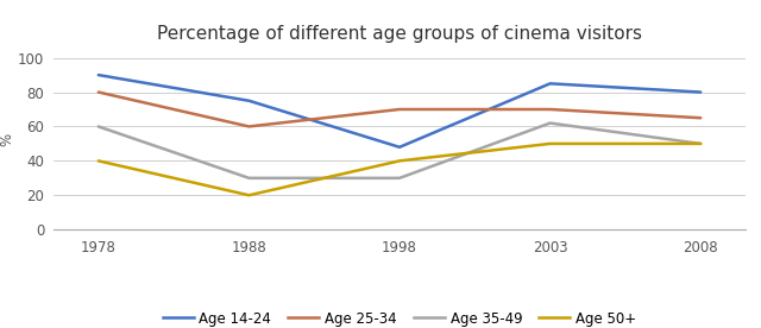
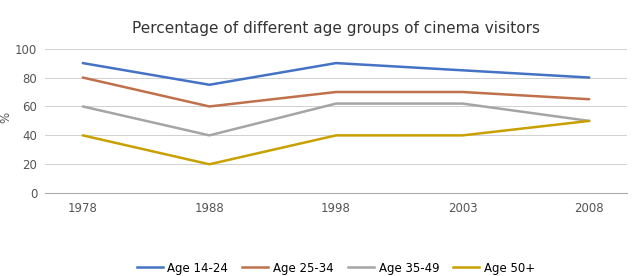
Age 35-49/1988: 30 -> 40
Age 14-24/1998: 48 -> 90
Age 35-49/1998: 30 -> 62
Age 50+/2003: 50 -> 40
